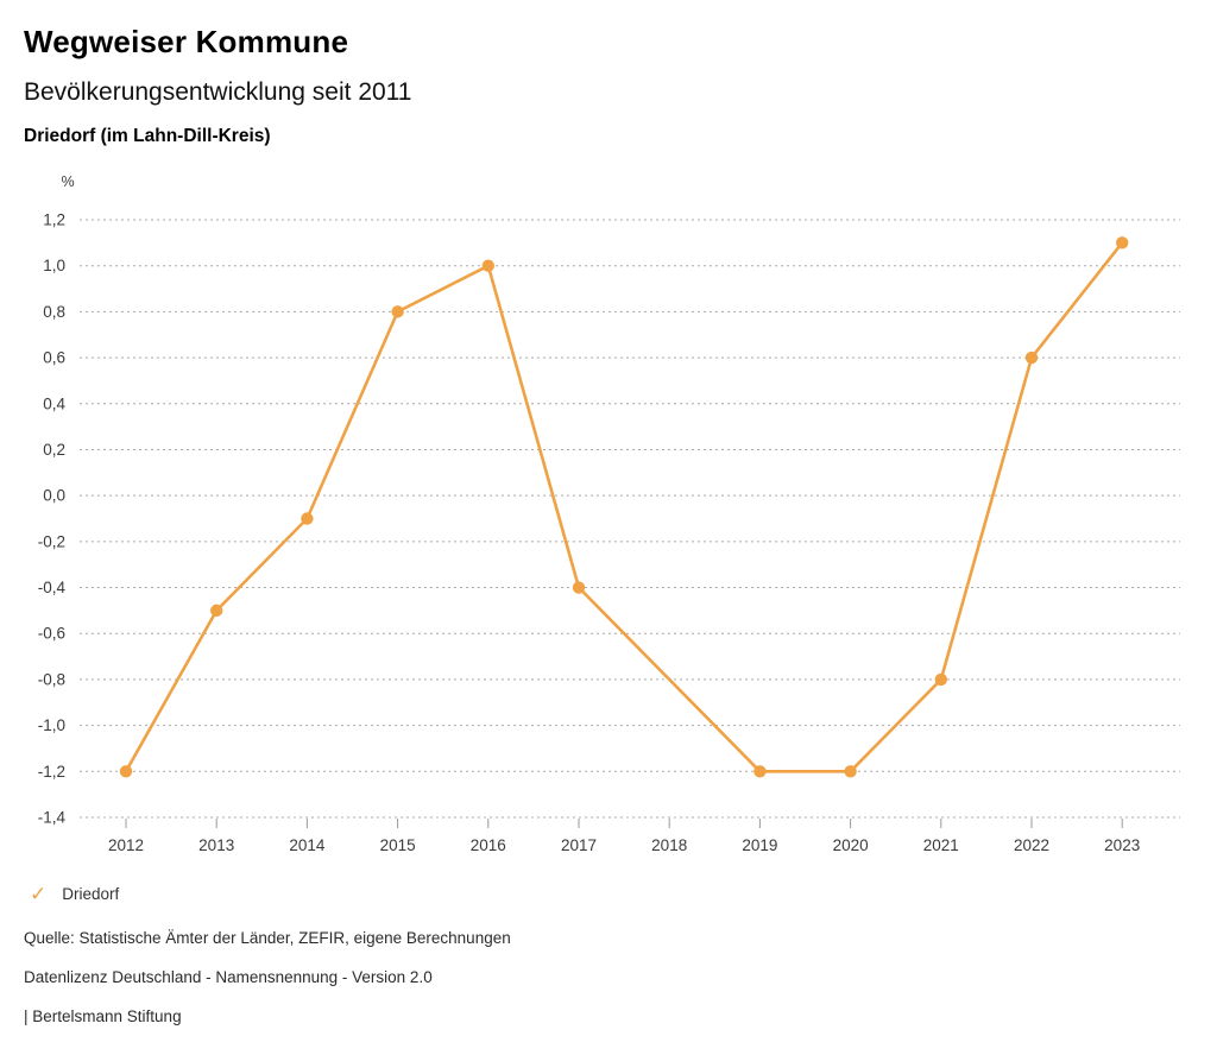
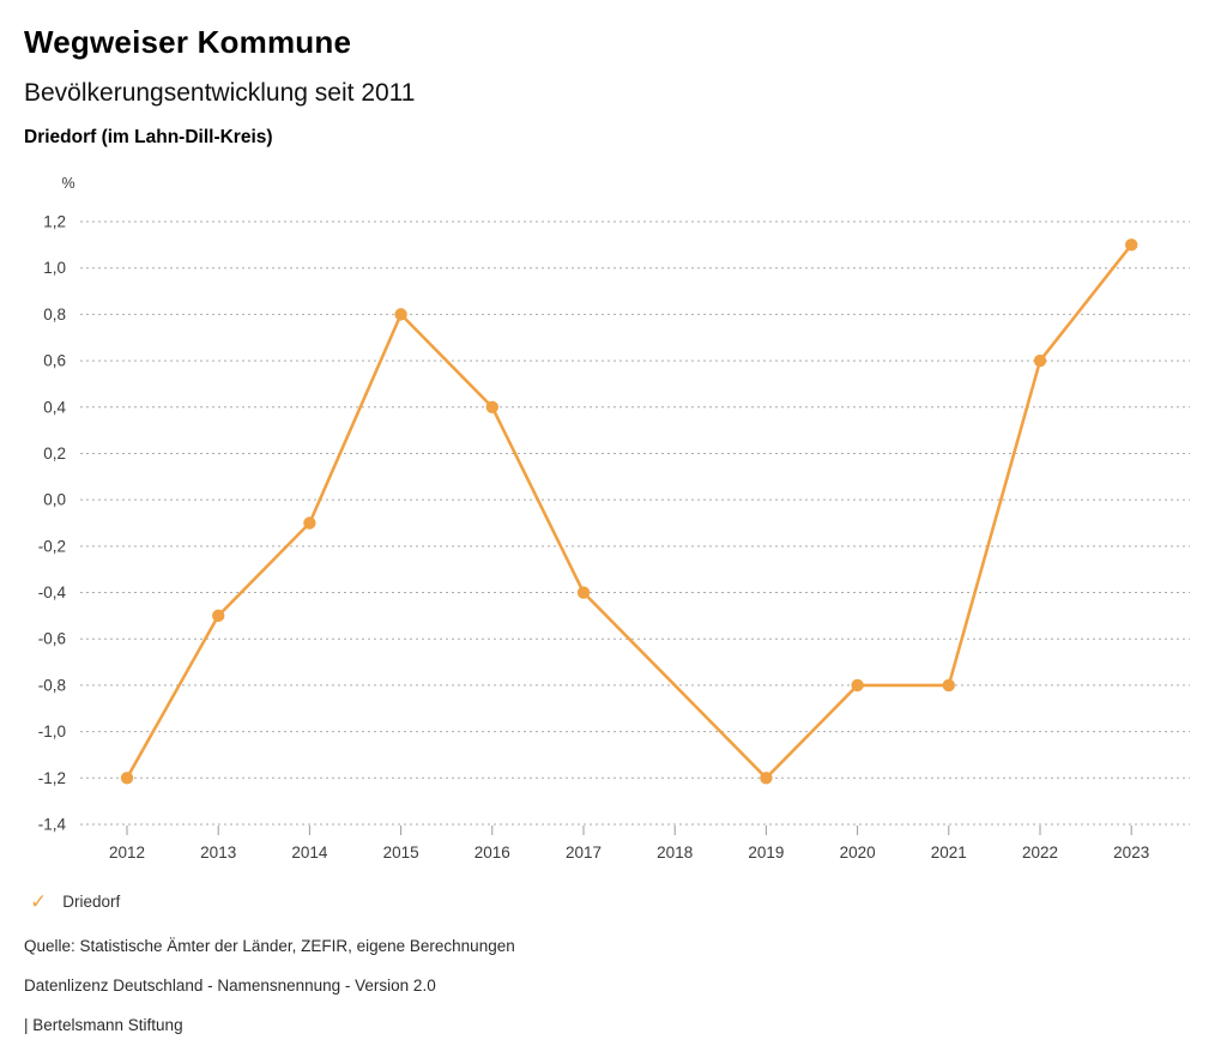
2016: 1,0 -> 0,4
2020: -1,2 -> -0,8
